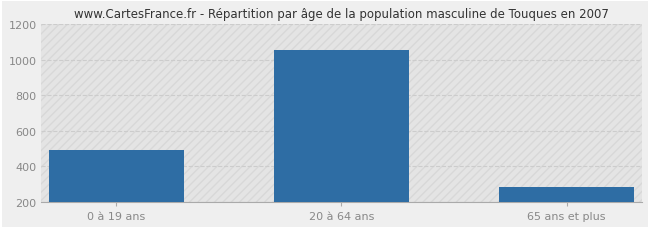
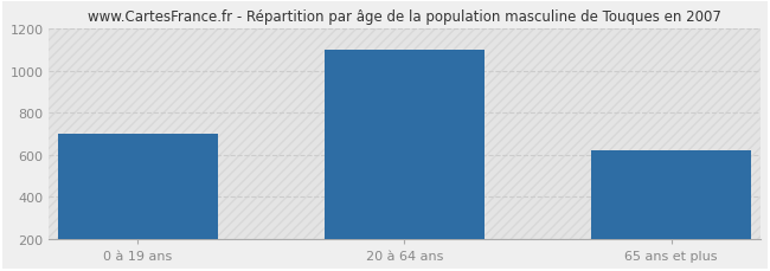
0 à 19 ans: 490 -> 700
20 à 64 ans: 1060 -> 1100
65 ans et plus: 280 -> 620
